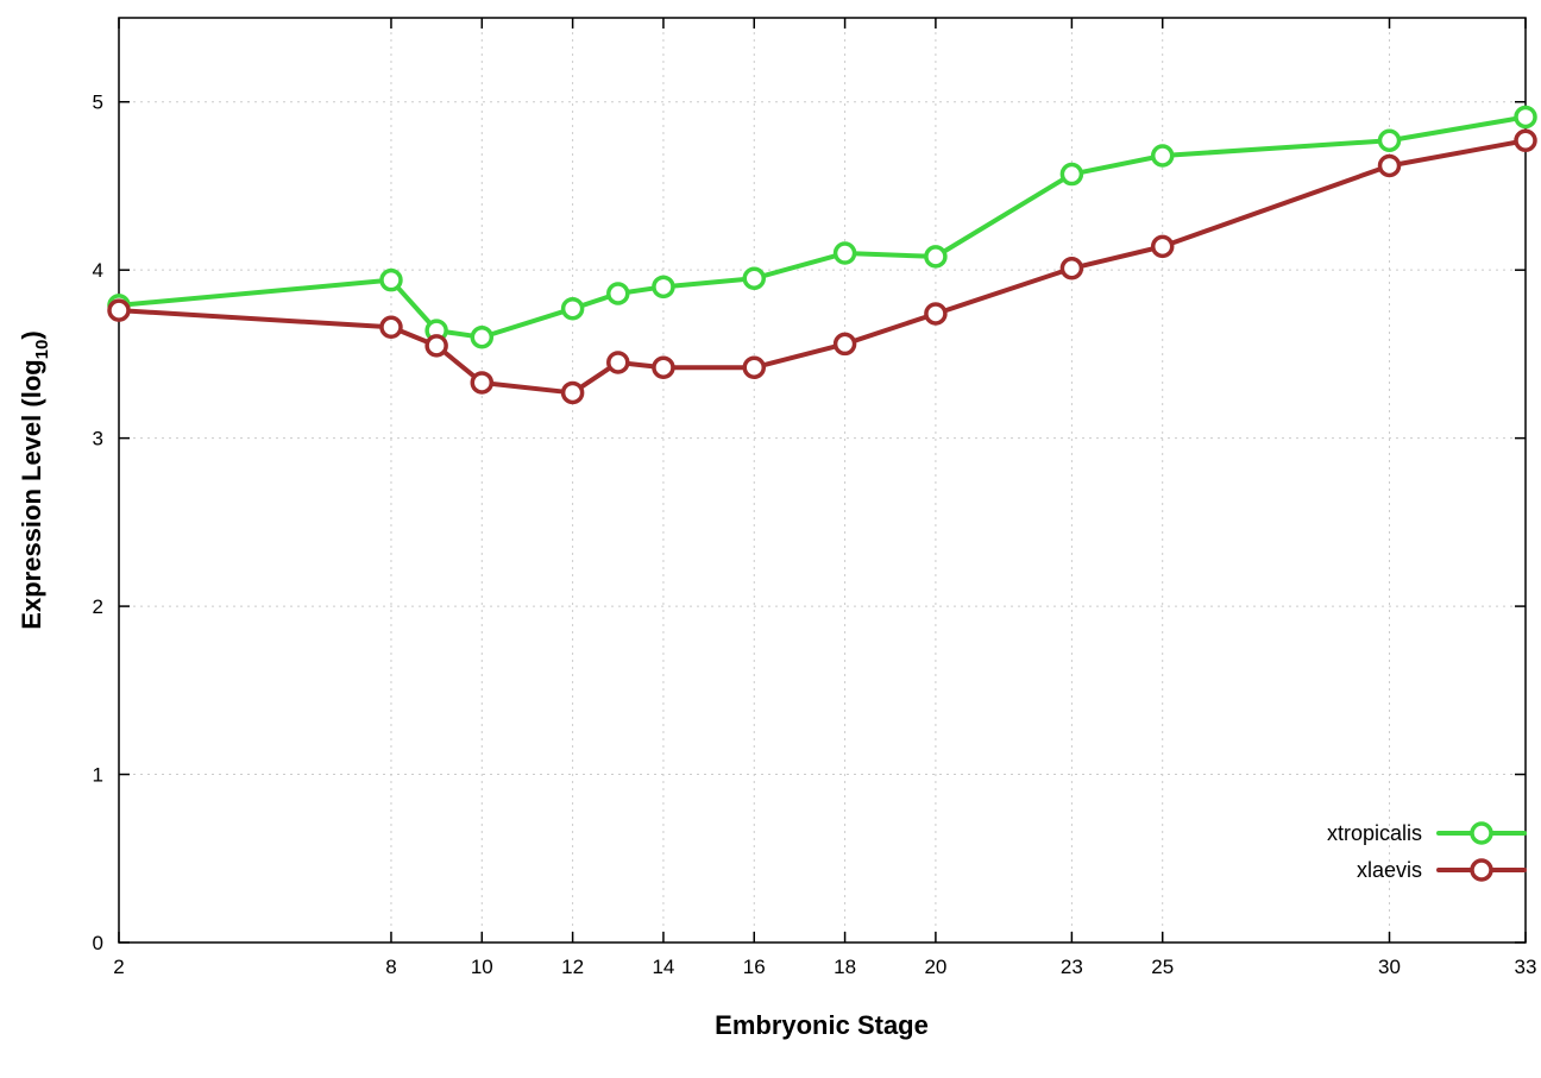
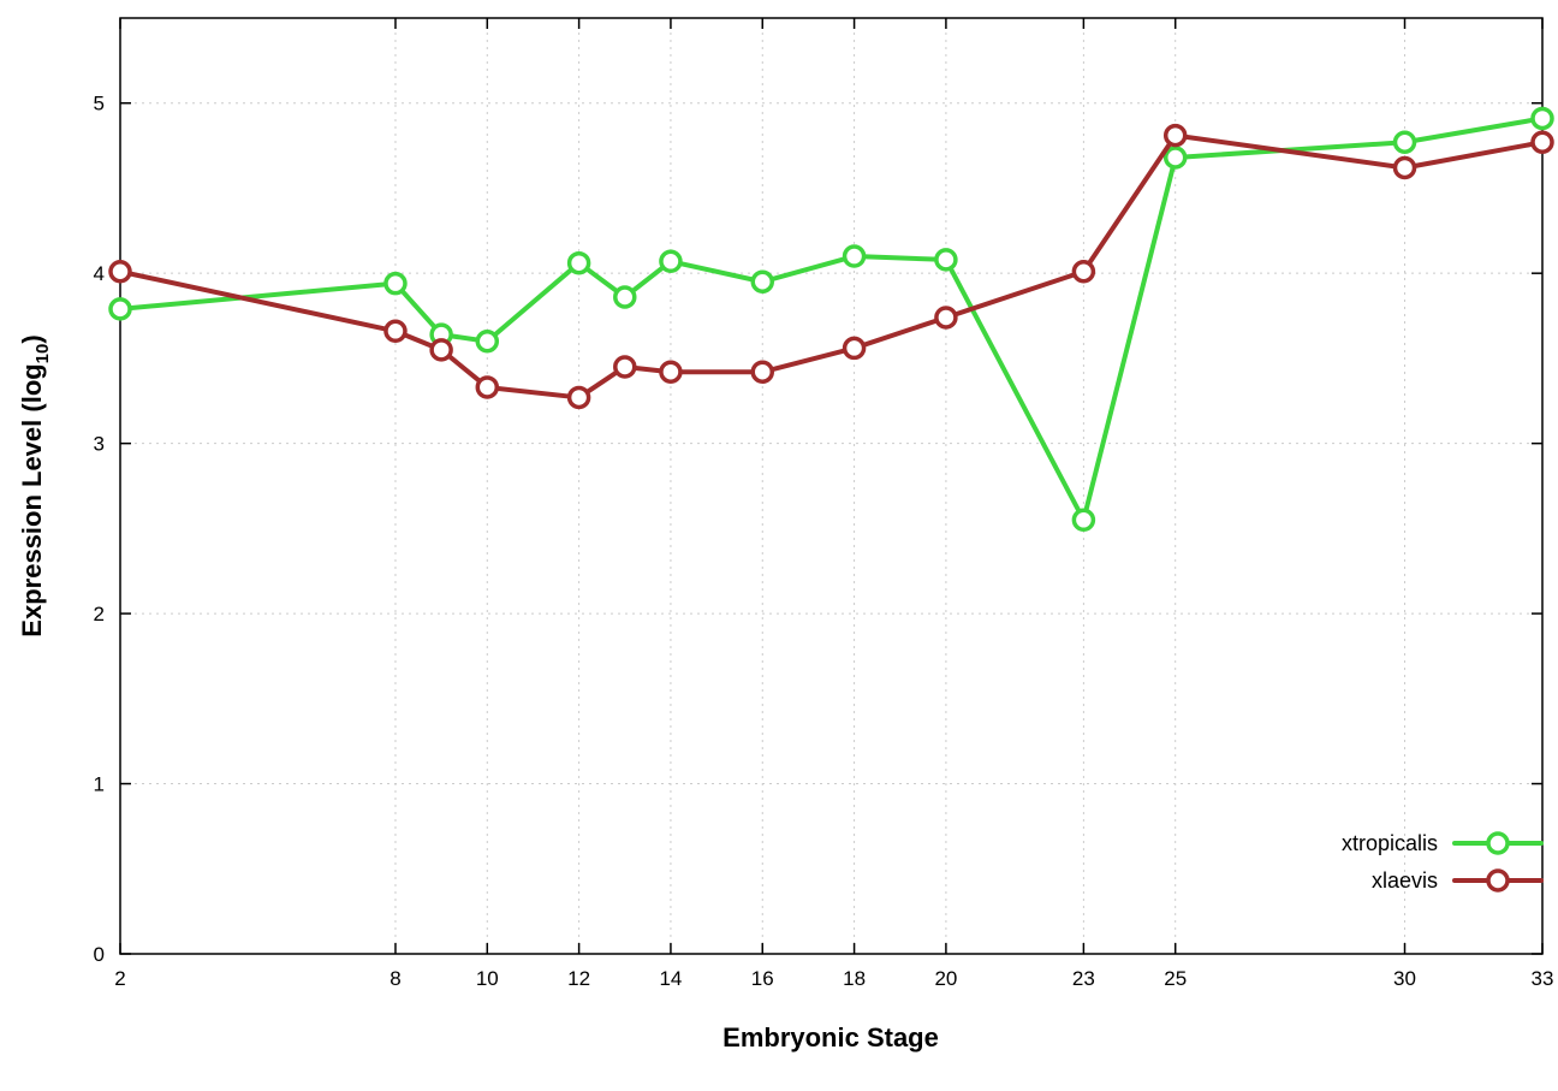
xlaevis/2: 3.76 -> 4.01
xtropicalis/12: 3.77 -> 4.06
xtropicalis/14: 3.90 -> 4.07
xtropicalis/23: 4.57 -> 2.55
xlaevis/25: 4.14 -> 4.81
